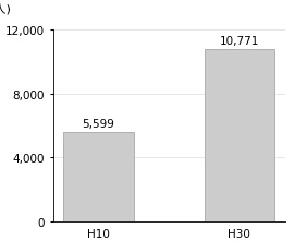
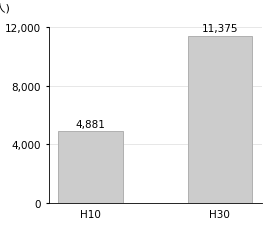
H10: 5,599 -> 4,881
H30: 10,771 -> 11,375
